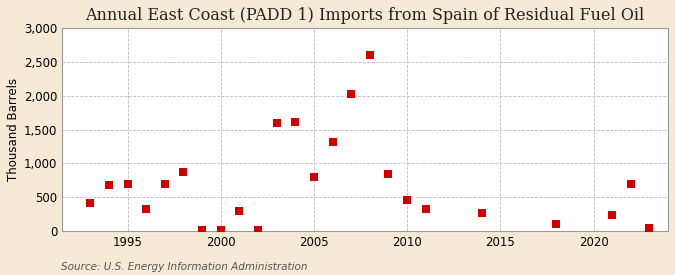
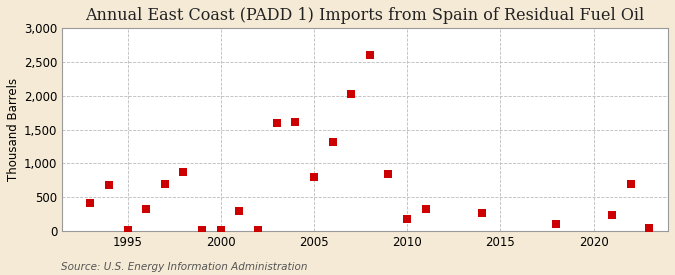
1995: 700 -> 10
2010: 460 -> 170
